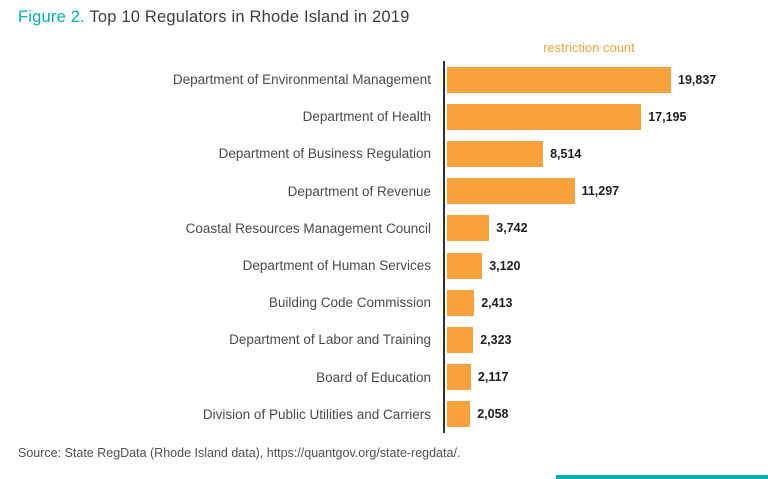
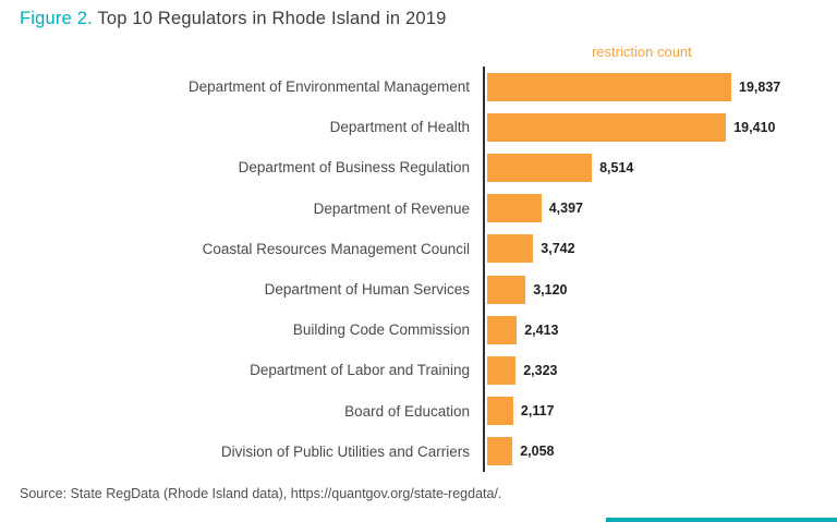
Department of Health: 17,195 -> 19,410
Department of Revenue: 11,297 -> 4,397
